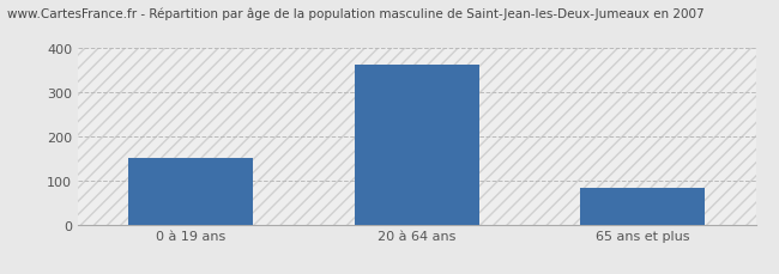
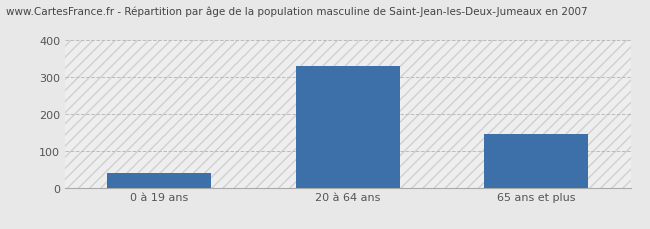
0 à 19 ans: 150 -> 40
20 à 64 ans: 362 -> 330
65 ans et plus: 83 -> 145
